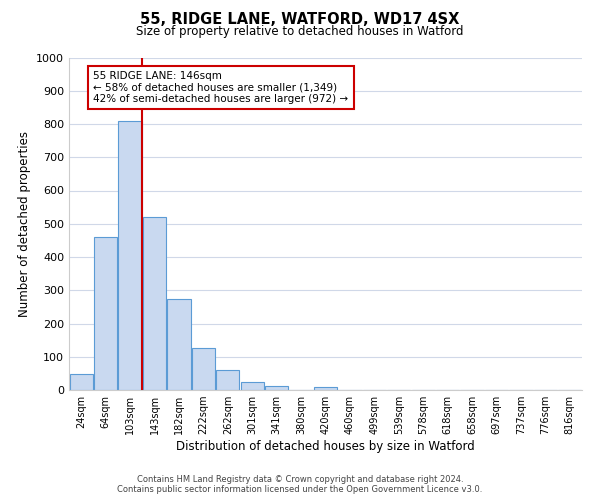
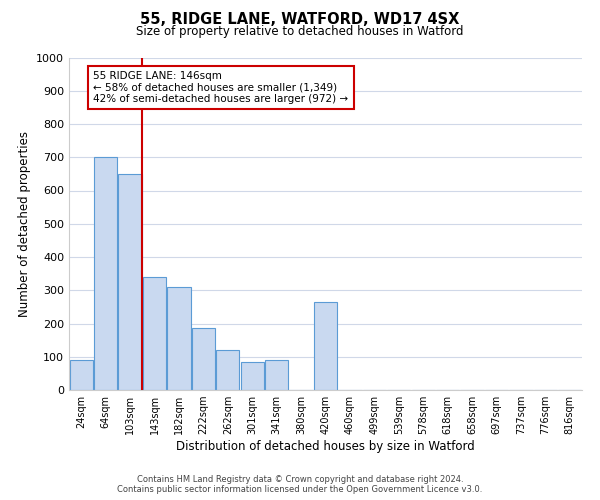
24sqm: 47 -> 90
64sqm: 460 -> 700
103sqm: 810 -> 650
143sqm: 520 -> 340
182sqm: 275 -> 310
222sqm: 125 -> 185
262sqm: 60 -> 120
301sqm: 25 -> 85
341sqm: 12 -> 90
420sqm: 8 -> 265
